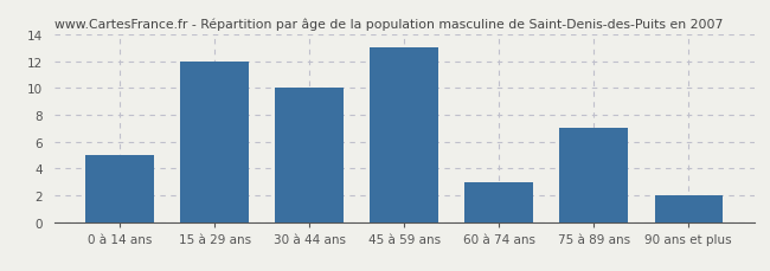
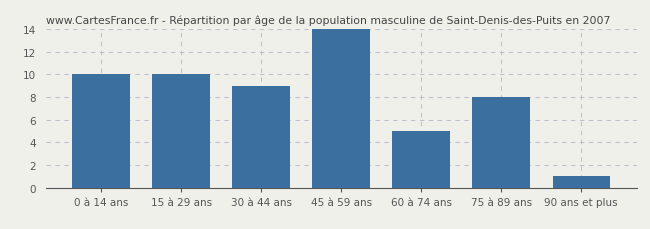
0 à 14 ans: 5 -> 10
15 à 29 ans: 12 -> 10
30 à 44 ans: 10 -> 9
45 à 59 ans: 13 -> 14
60 à 74 ans: 3 -> 5
75 à 89 ans: 7 -> 8
90 ans et plus: 2 -> 1
